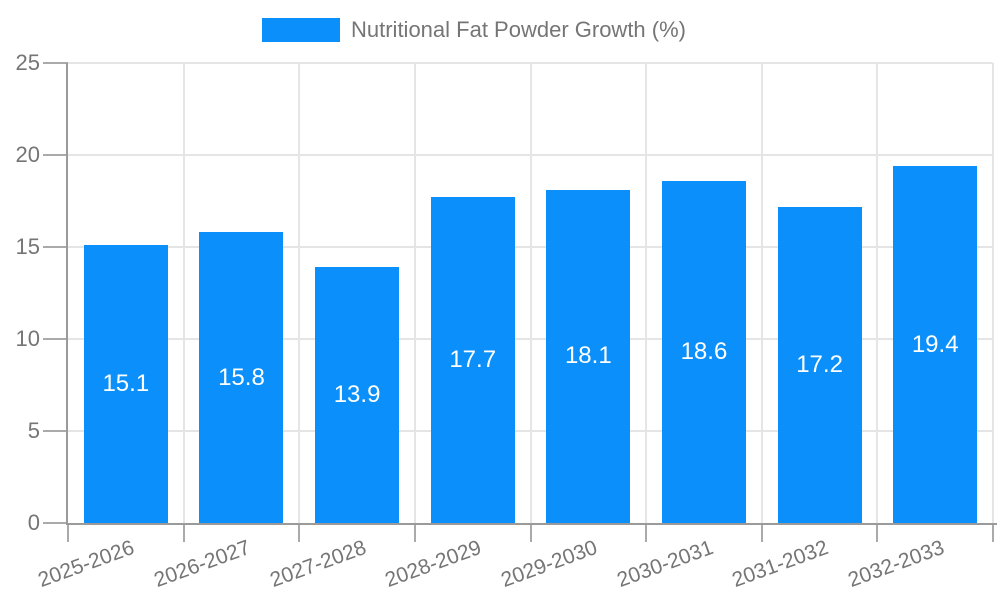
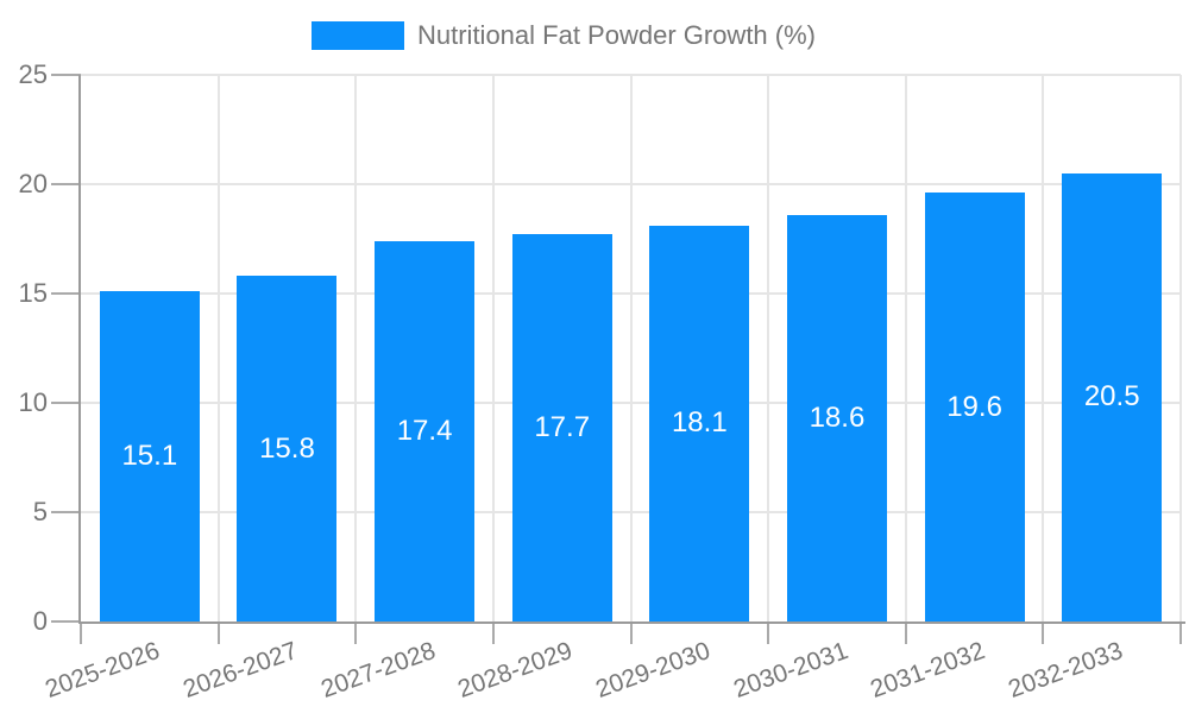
2027-2028: 13.9 -> 17.4
2031-2032: 17.2 -> 19.6
2032-2033: 19.4 -> 20.5
